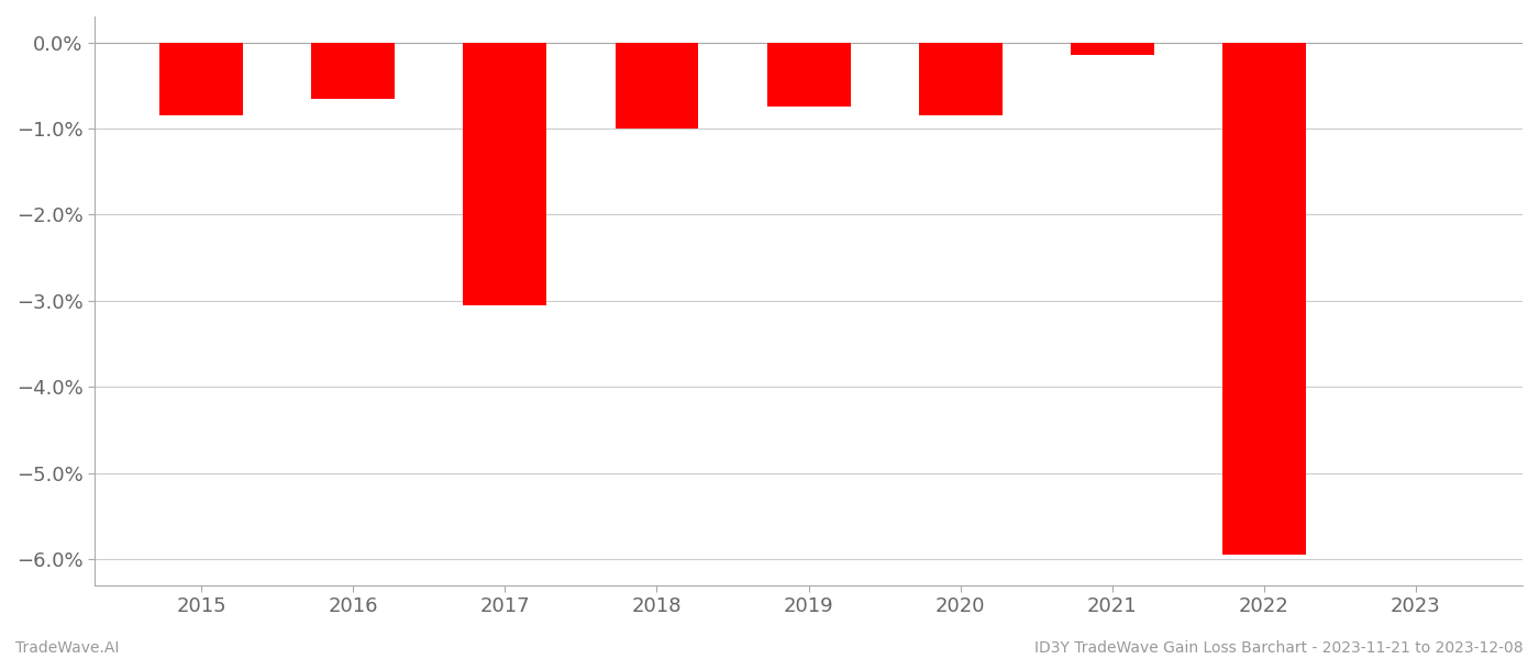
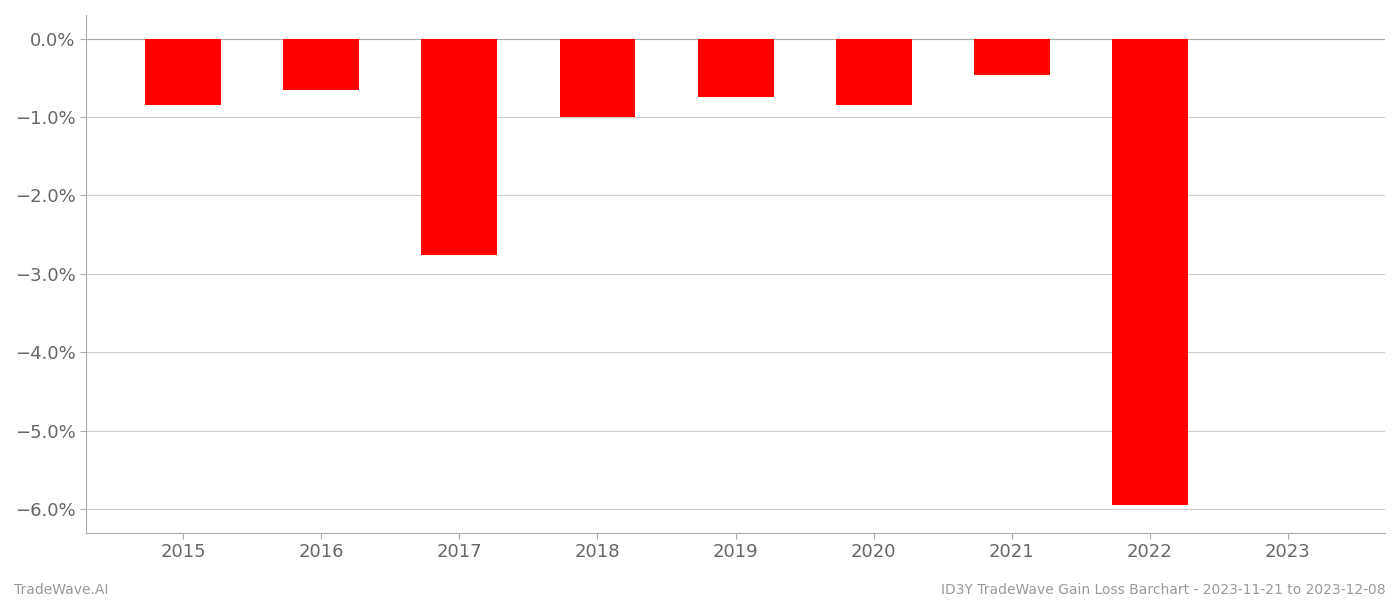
2017: -3.05% -> -2.76%
2021: -0.15% -> -0.46%
